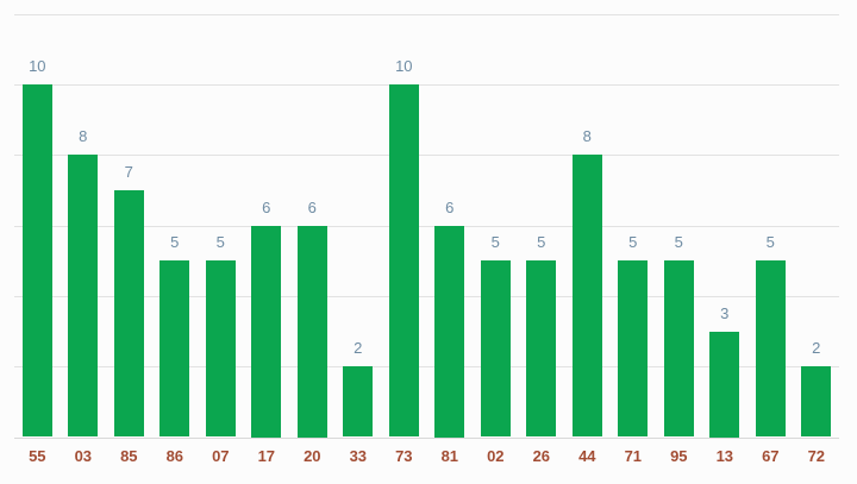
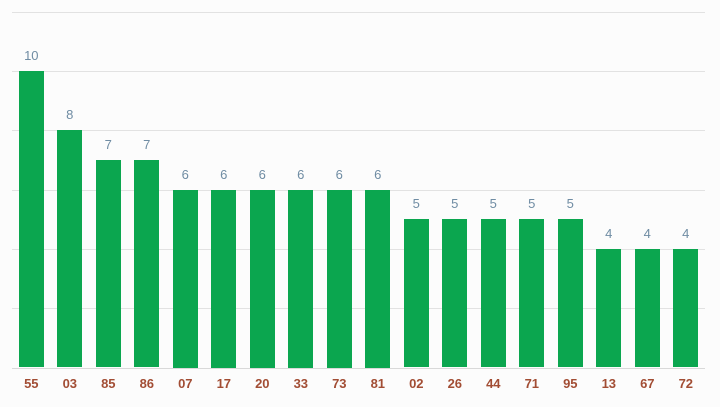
86: 5 -> 7
07: 5 -> 6
33: 2 -> 6
73: 10 -> 6
44: 8 -> 5
13: 3 -> 4
67: 5 -> 4
72: 2 -> 4
